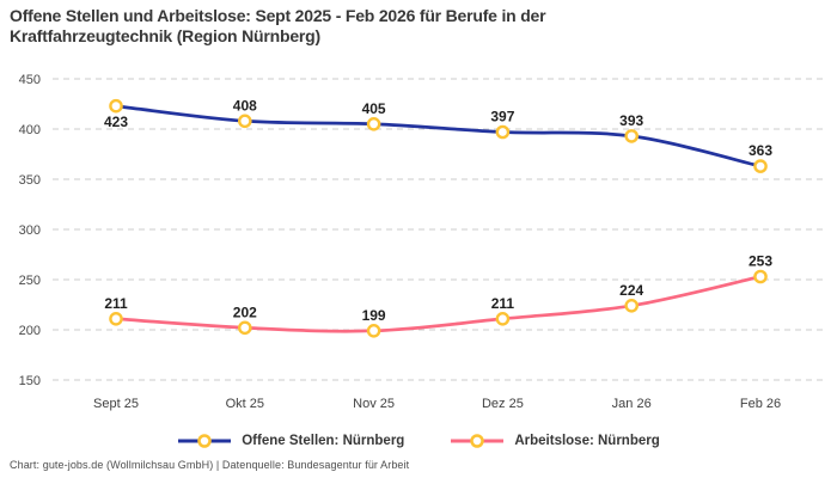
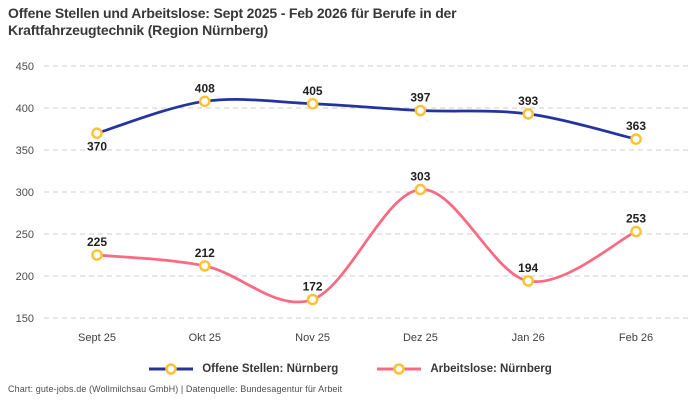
Offene Stellen: Nürnberg/Sept 25: 423 -> 370
Arbeitslose: Nürnberg/Sept 25: 211 -> 225
Arbeitslose: Nürnberg/Okt 25: 202 -> 212
Arbeitslose: Nürnberg/Nov 25: 199 -> 172
Arbeitslose: Nürnberg/Dez 25: 211 -> 303
Arbeitslose: Nürnberg/Jan 26: 224 -> 194
